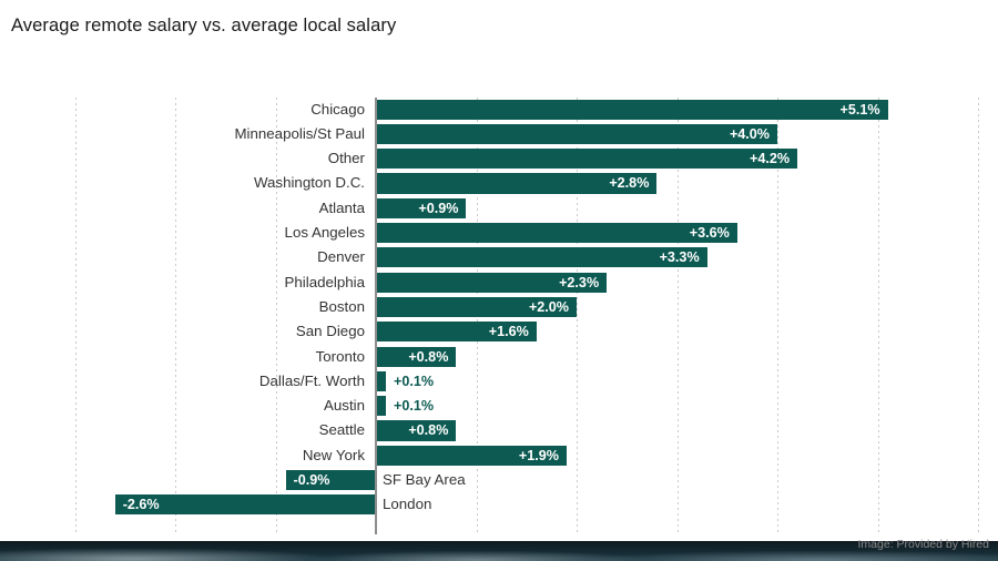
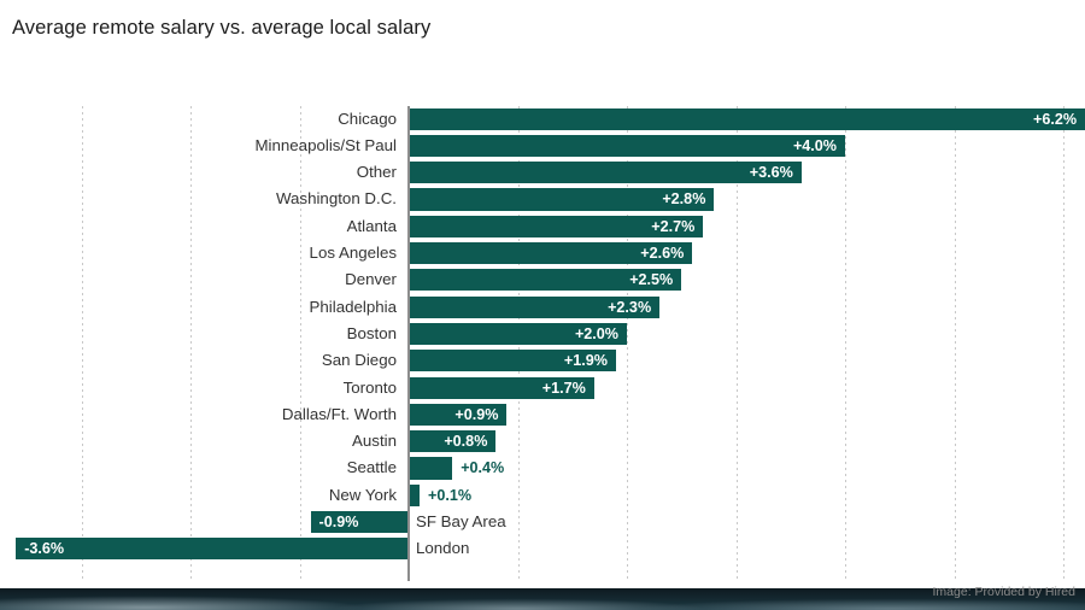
Chicago: +5.1% -> +6.2%
Other: +4.2% -> +3.6%
Atlanta: +0.9% -> +2.7%
Los Angeles: +3.6% -> +2.6%
Denver: +3.3% -> +2.5%
San Diego: +1.6% -> +1.9%
Toronto: +0.8% -> +1.7%
Dallas/Ft. Worth: +0.1% -> +0.9%
Austin: +0.1% -> +0.8%
Seattle: +0.8% -> +0.4%
New York: +1.9% -> +0.1%
London: -2.6% -> -3.6%
